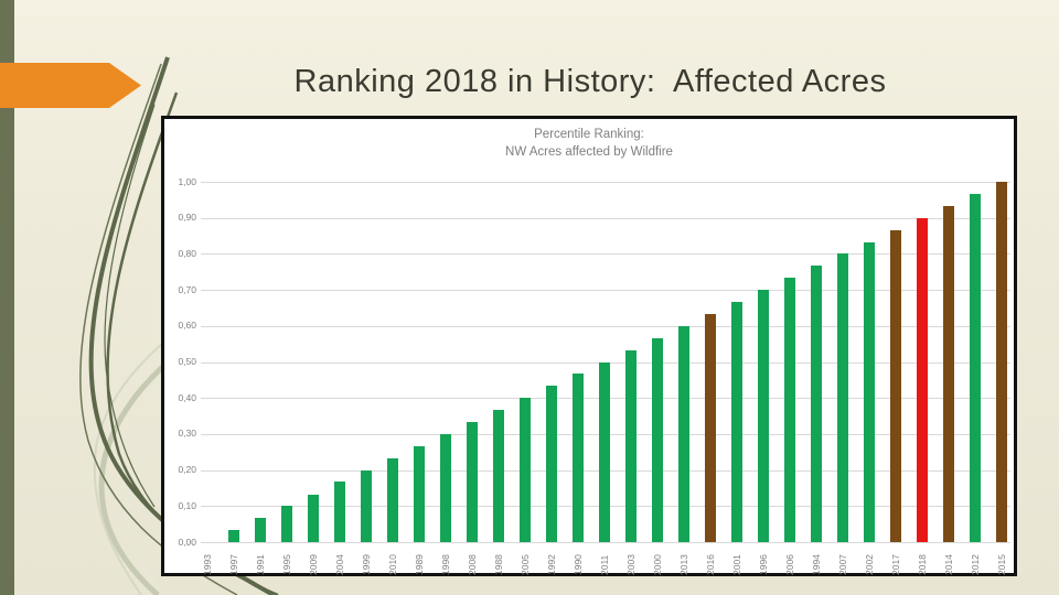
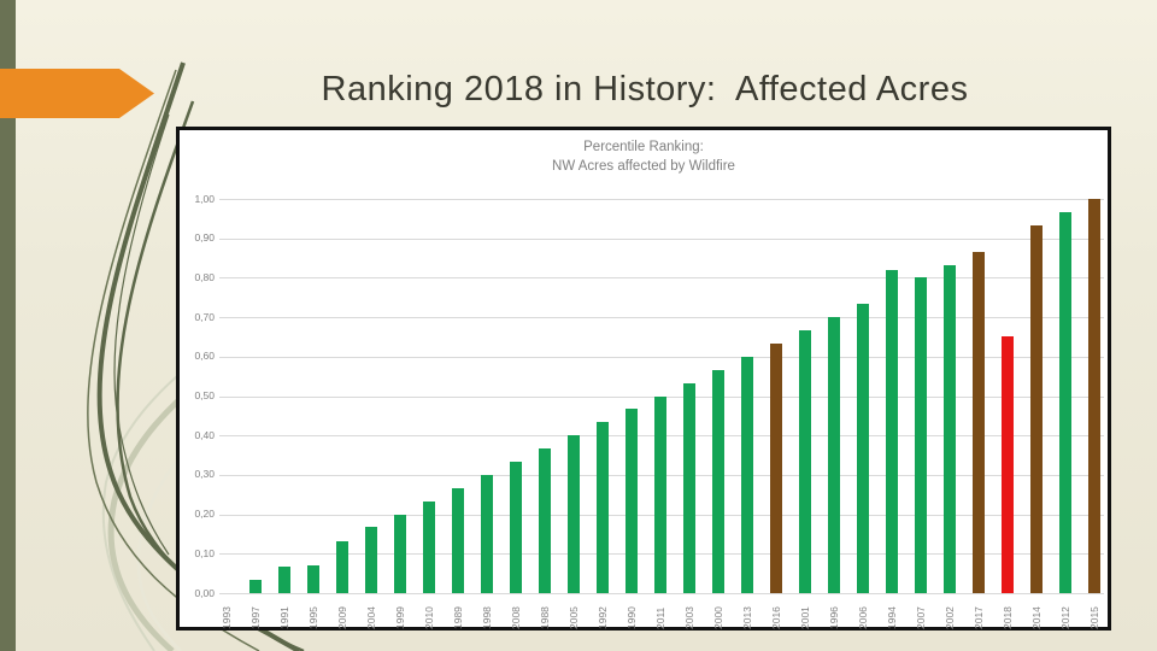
1995: 0,10 -> 0,07
1994: 0,77 -> 0,82
2018: 0,90 -> 0,65
